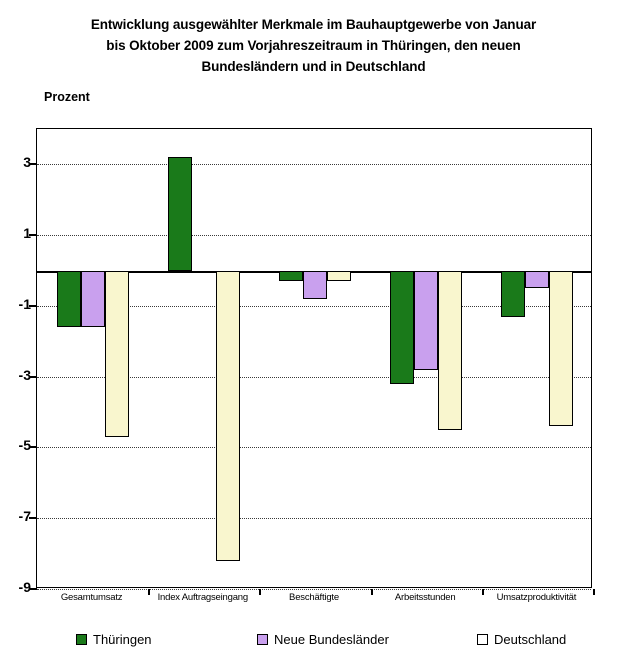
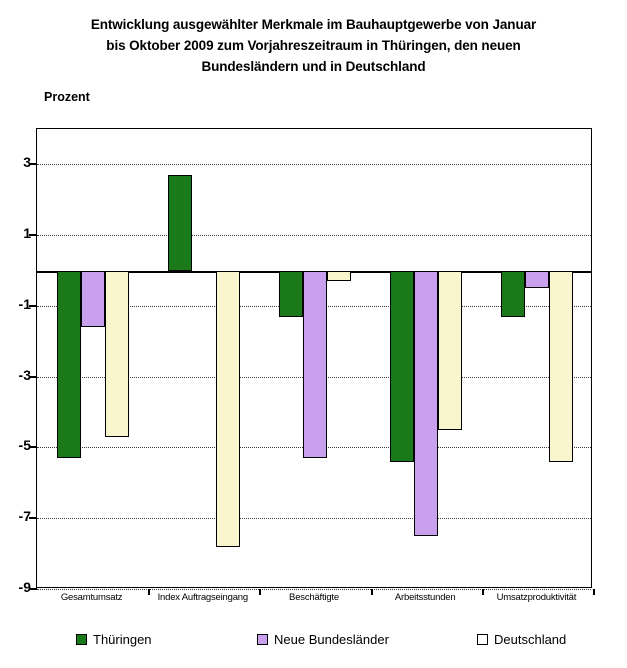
Thüringen/Gesamtumsatz: -1.6 -> -5.3
Thüringen/Index Auftragseingang: 3.2 -> 2.7
Deutschland/Index Auftragseingang: -8.2 -> -7.8
Thüringen/Beschäftigte: -0.3 -> -1.3
Neue Bundesländer/Beschäftigte: -0.8 -> -5.3
Thüringen/Arbeitsstunden: -3.2 -> -5.4
Neue Bundesländer/Arbeitsstunden: -2.8 -> -7.5
Deutschland/Umsatzproduktivität: -4.4 -> -5.4
